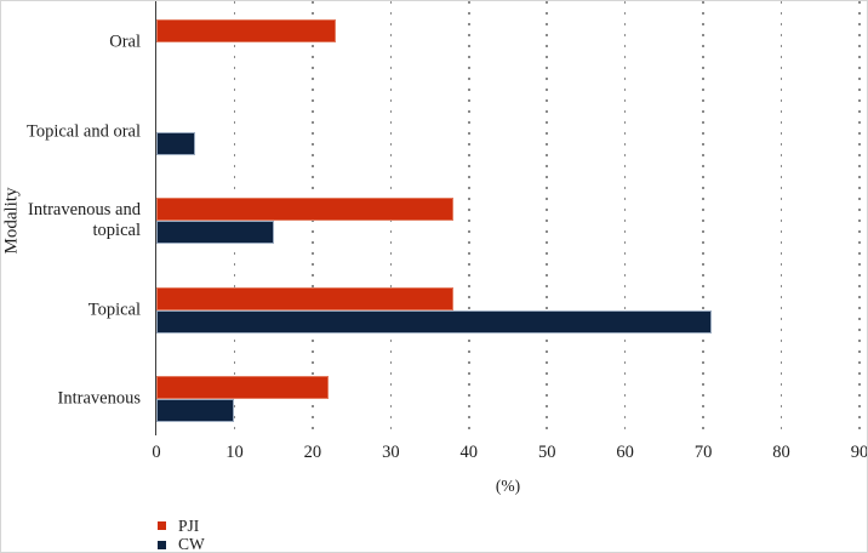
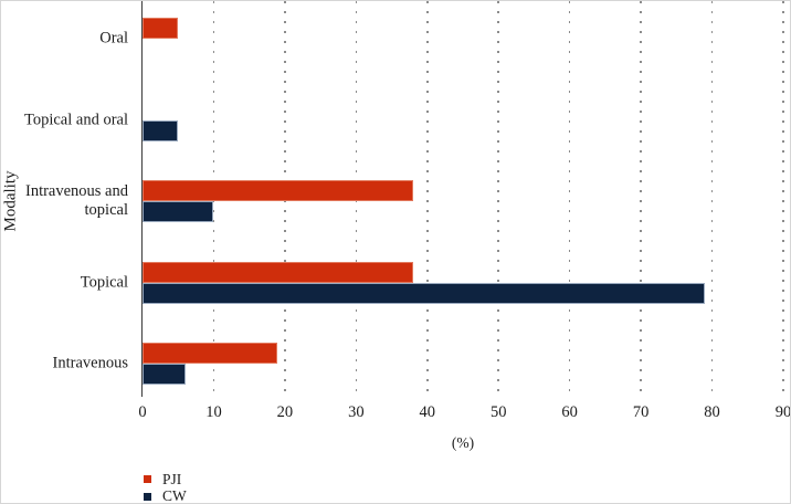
PJI/Oral: 23 -> 5
CW/Intravenous and topical: 15 -> 10
CW/Topical: 71 -> 79
PJI/Intravenous: 22 -> 19
CW/Intravenous: 10 -> 6
